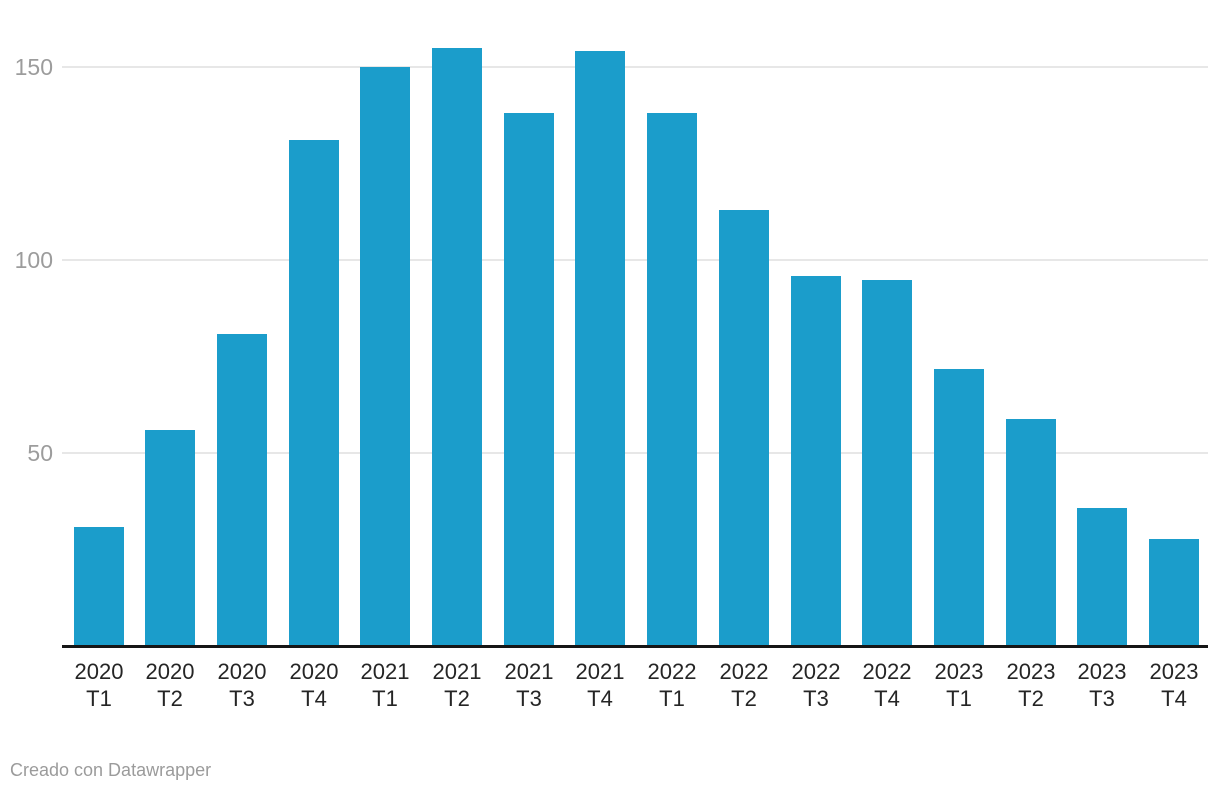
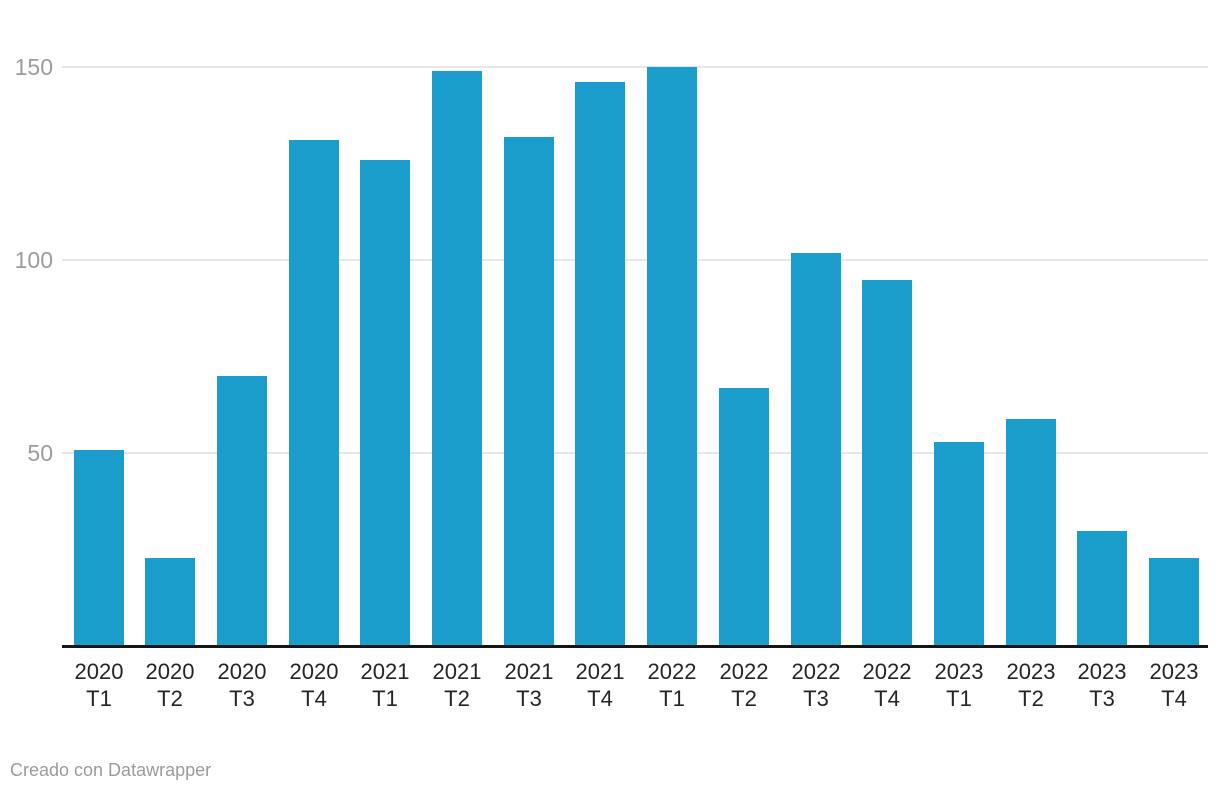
2020 T1: 31 -> 51
2020 T2: 56 -> 23
2020 T3: 81 -> 70
2021 T1: 150 -> 126
2021 T2: 155 -> 149
2021 T3: 138 -> 132
2021 T4: 154 -> 146
2022 T1: 138 -> 150
2022 T2: 113 -> 67
2022 T3: 96 -> 102
2023 T1: 72 -> 53
2023 T3: 36 -> 30
2023 T4: 28 -> 23
